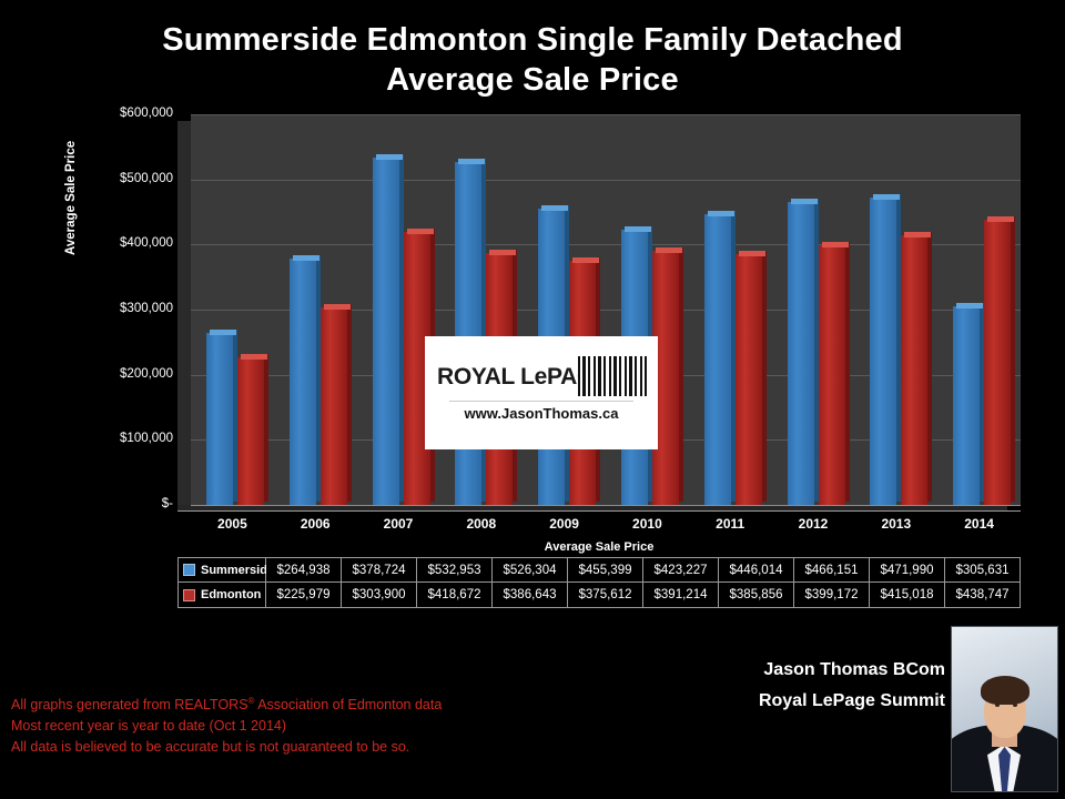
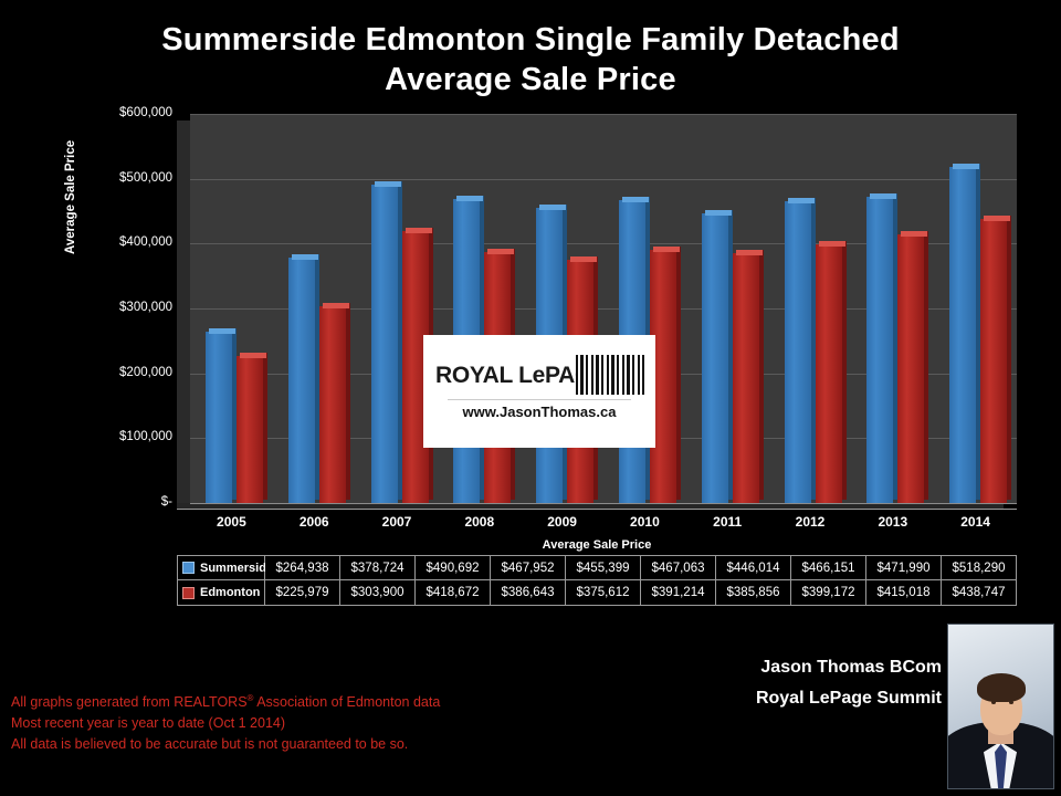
Summerside/2007: $532,953 -> $490,692
Summerside/2008: $526,304 -> $467,952
Summerside/2010: $423,227 -> $467,063
Summerside/2014: $305,631 -> $518,290
